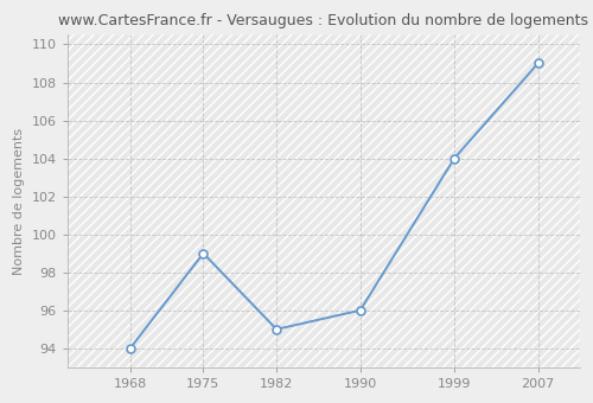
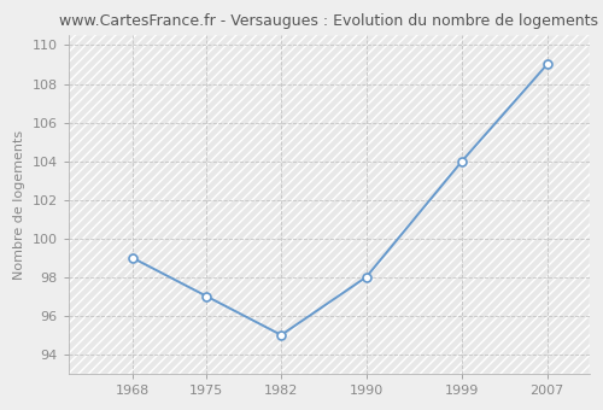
1968: 94 -> 99
1975: 99 -> 97
1990: 96 -> 98
